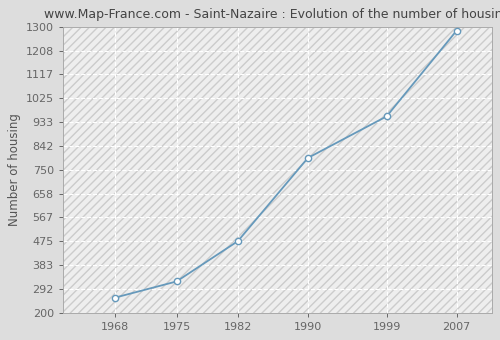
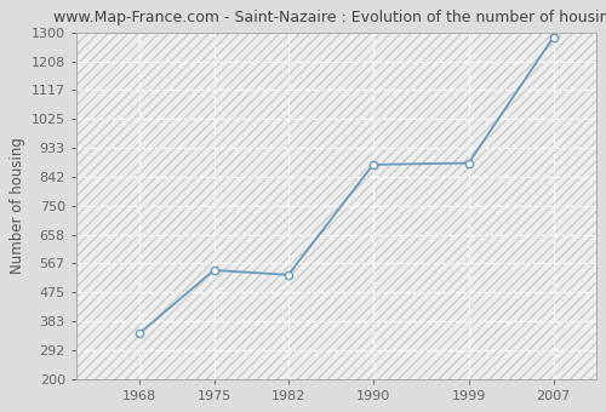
1968: 258 -> 345
1975: 320 -> 545
1982: 475 -> 530
1990: 795 -> 880
1999: 955 -> 885
